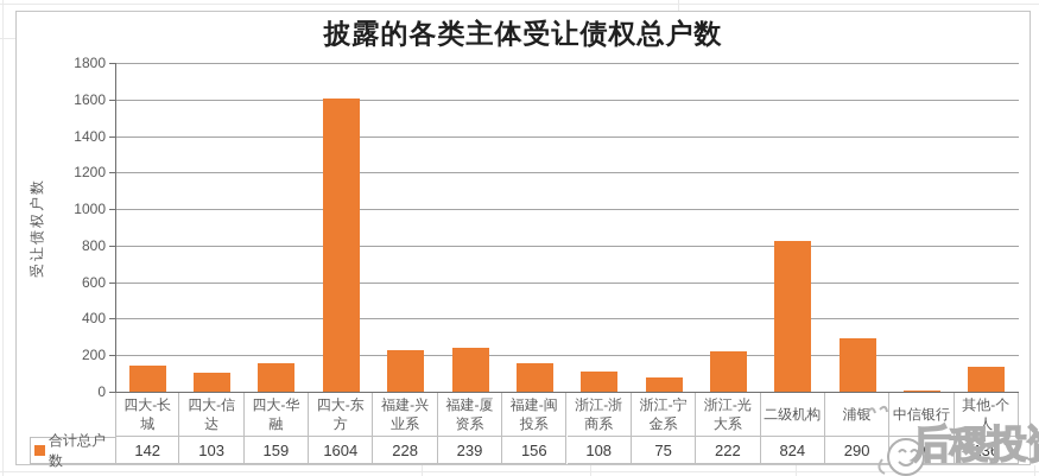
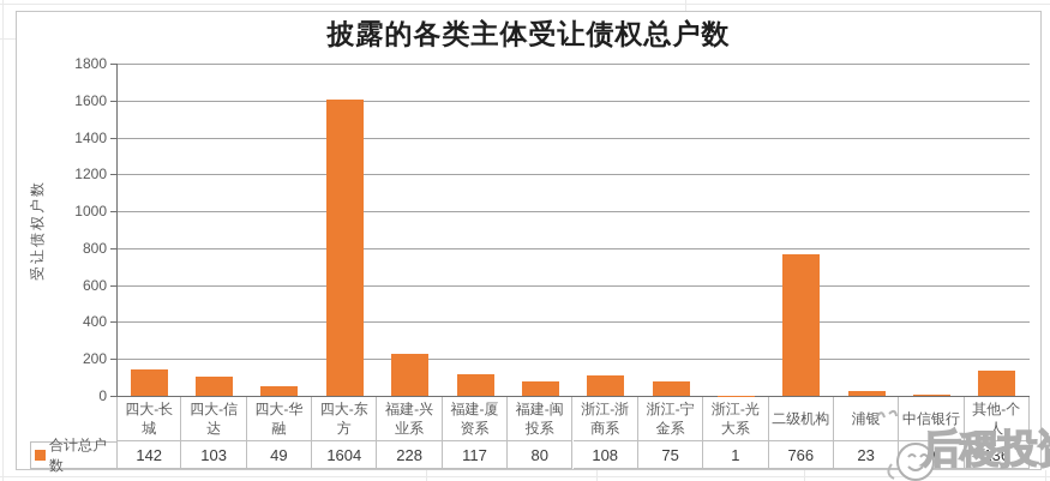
四大-华融: 159 -> 49
福建-厦资系: 239 -> 117
福建-闽投系: 156 -> 80
浙江-光大系: 222 -> 1
二级机构: 824 -> 766
浦银: 290 -> 23
